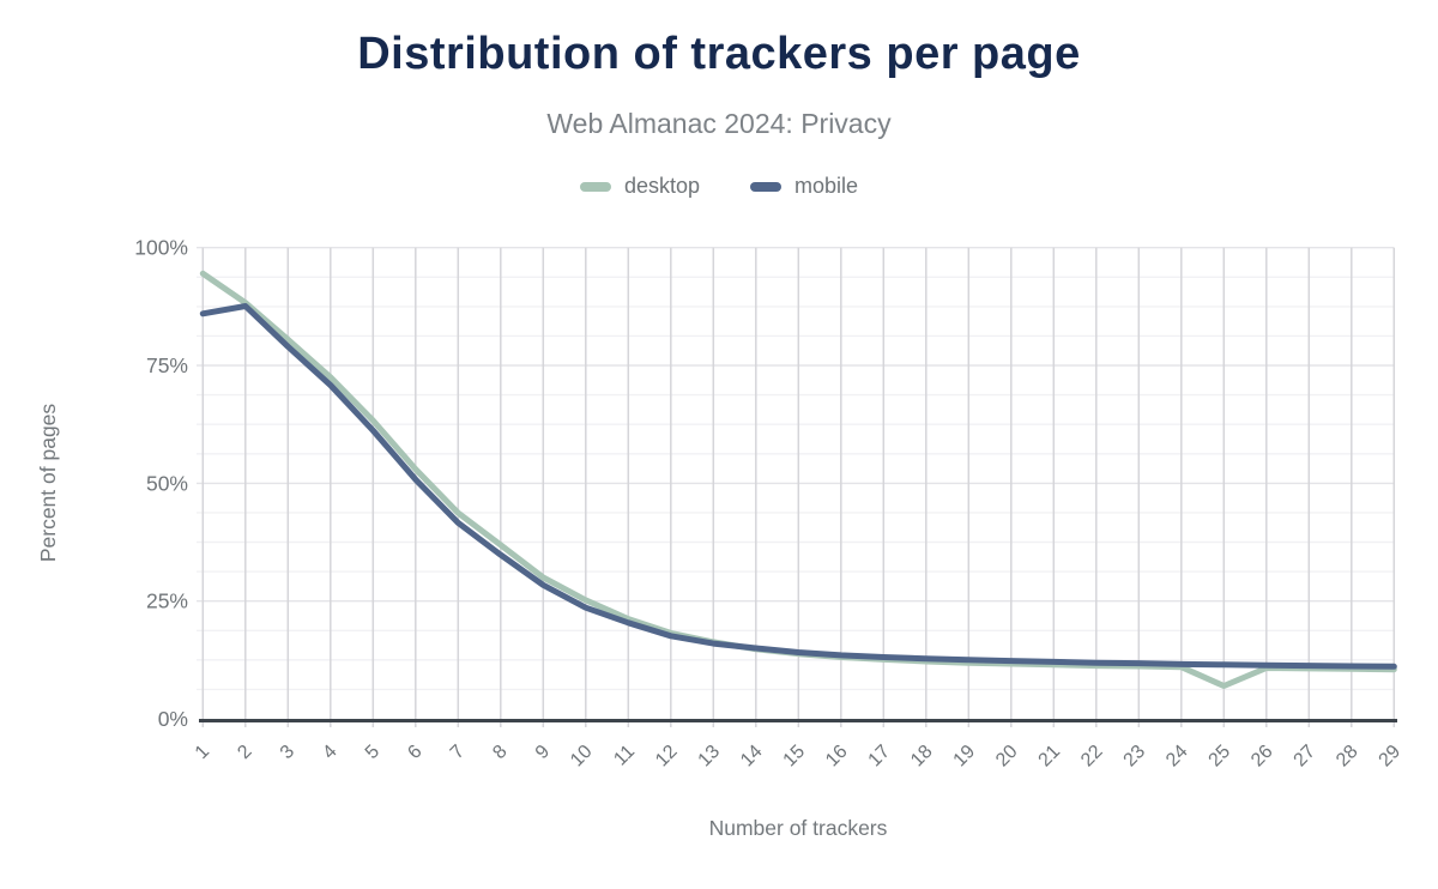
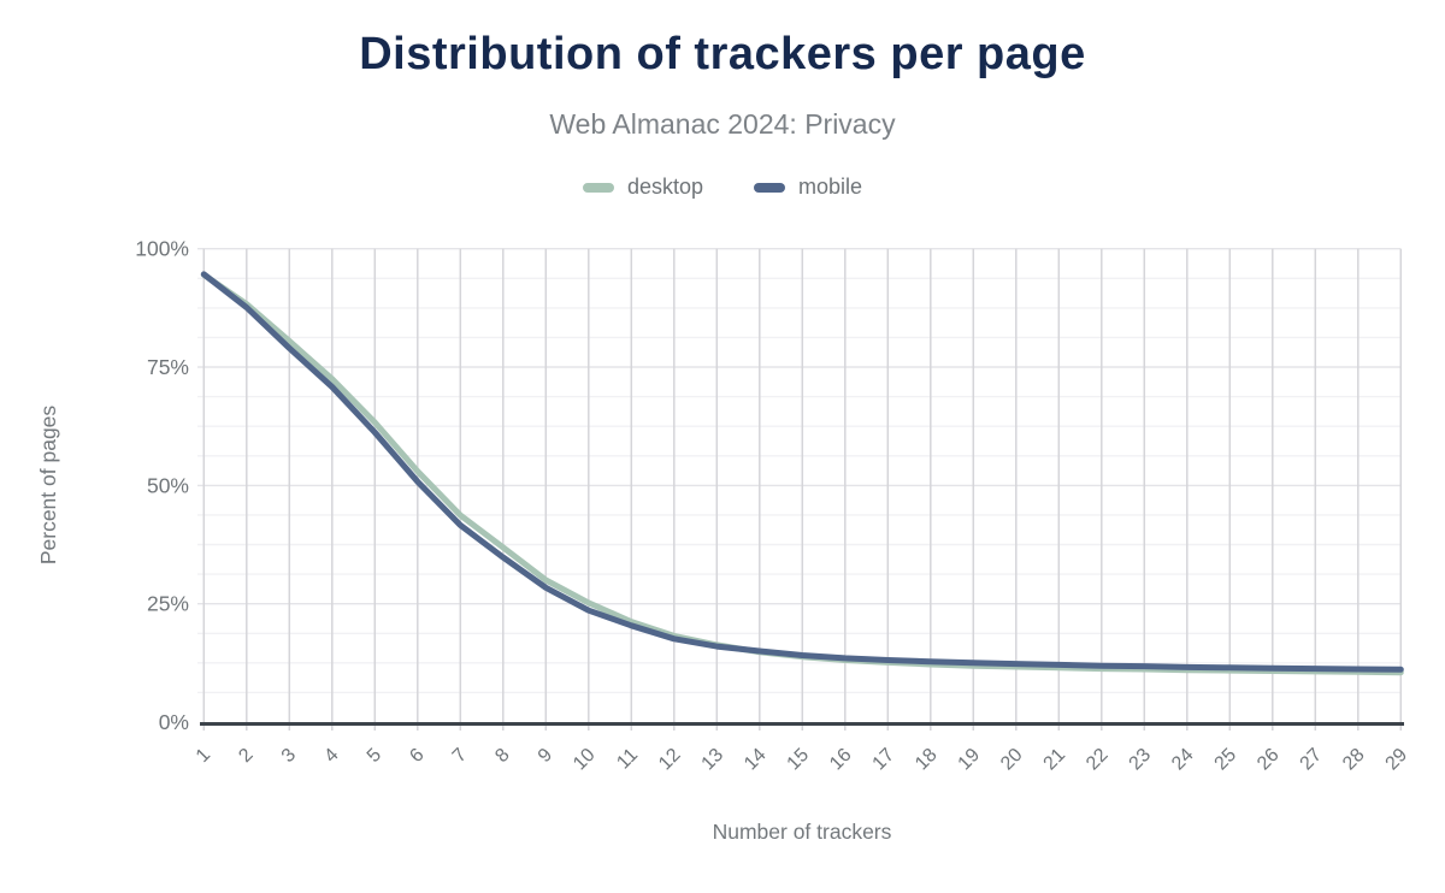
mobile/1: 86% -> 95%
desktop/25: 7% -> 11%
